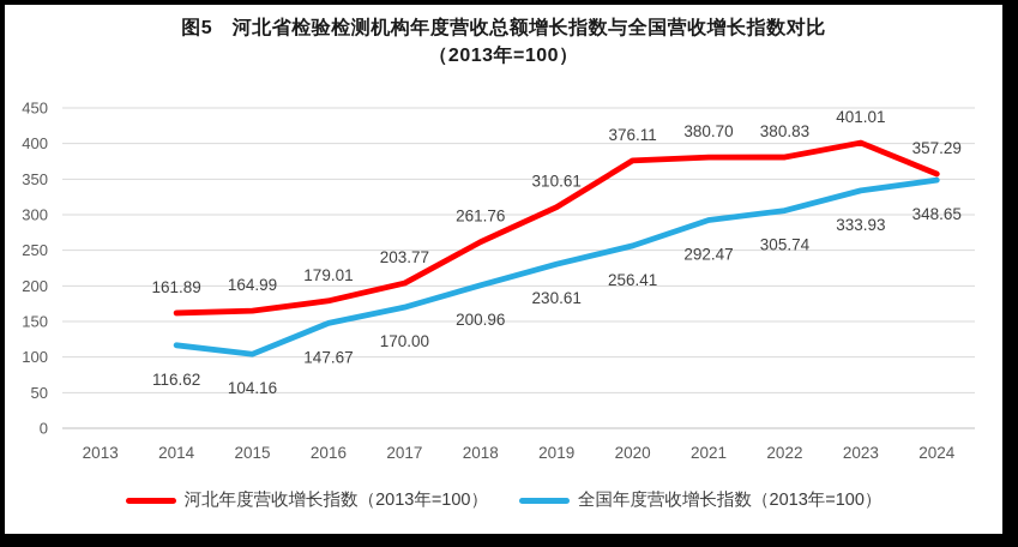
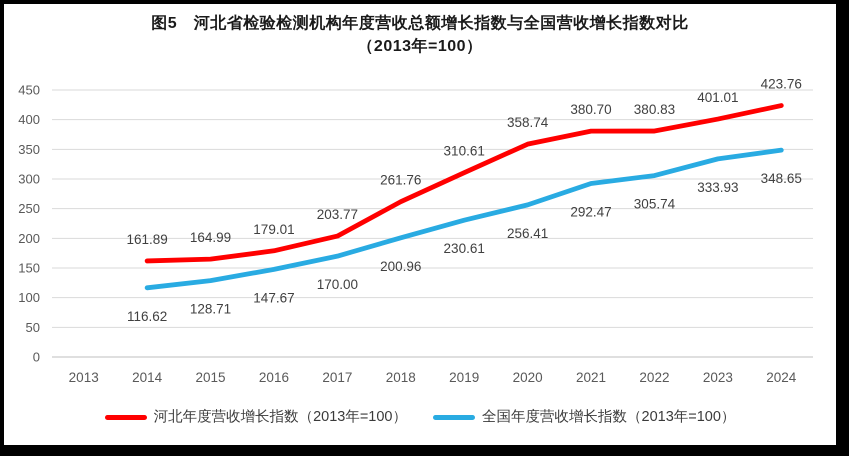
全国年度营收增长指数（2013年=100）/2015: 104.16 -> 128.71
河北年度营收增长指数（2013年=100）/2020: 376.11 -> 358.74
河北年度营收增长指数（2013年=100）/2024: 357.29 -> 423.76
